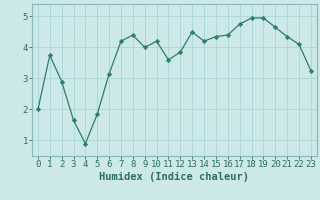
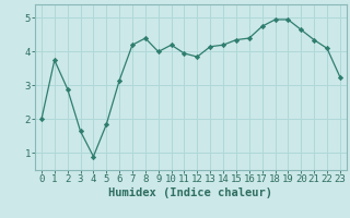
11: 3.60 -> 3.95
13: 4.50 -> 4.15
